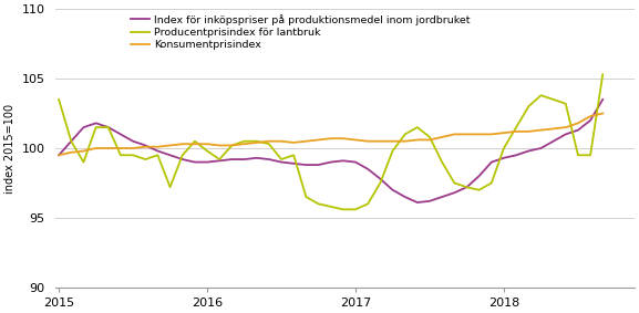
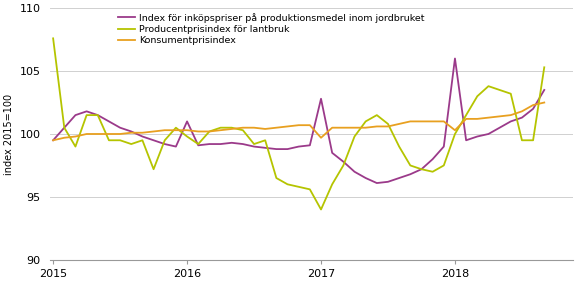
Producentprisindex för lantbruk/2015: 103.5 -> 107.6
Index för inköpspriser på produktionsmedel inom jordbruket/2016: 99.0 -> 101.0
Index för inköpspriser på produktionsmedel inom jordbruket/2017: 99.0 -> 102.8
Producentprisindex för lantbruk/2017: 95.6 -> 94.0
Konsumentprisindex/2017: 100.6 -> 99.7
Index för inköpspriser på produktionsmedel inom jordbruket/2018: 99.3 -> 106.0
Konsumentprisindex/2018: 101.1 -> 100.3
